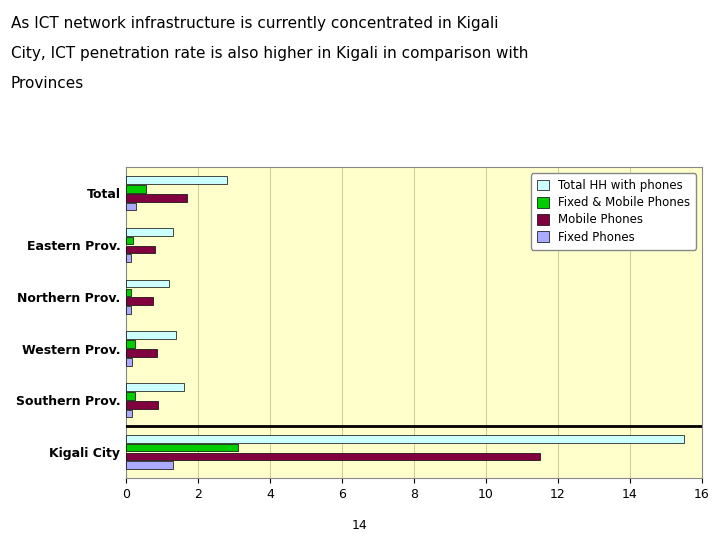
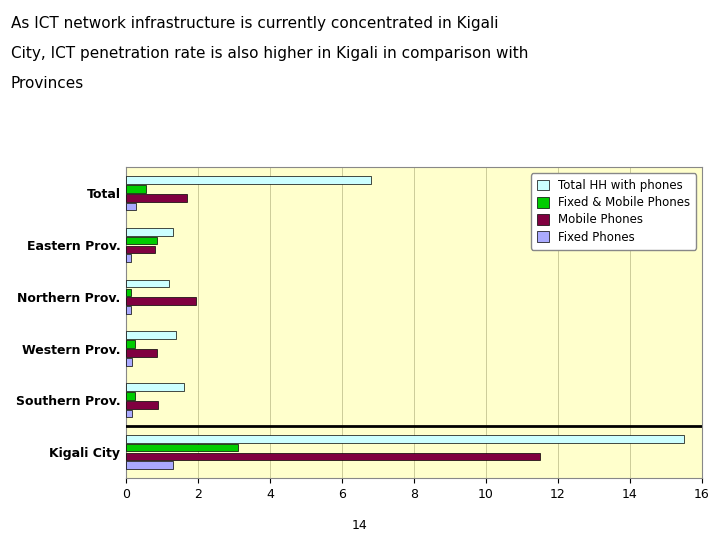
Total HH with phones/Total: 2.8 -> 6.8
Fixed & Mobile Phones/Eastern Prov.: 0.20 -> 0.85
Mobile Phones/Northern Prov.: 0.75 -> 1.95
